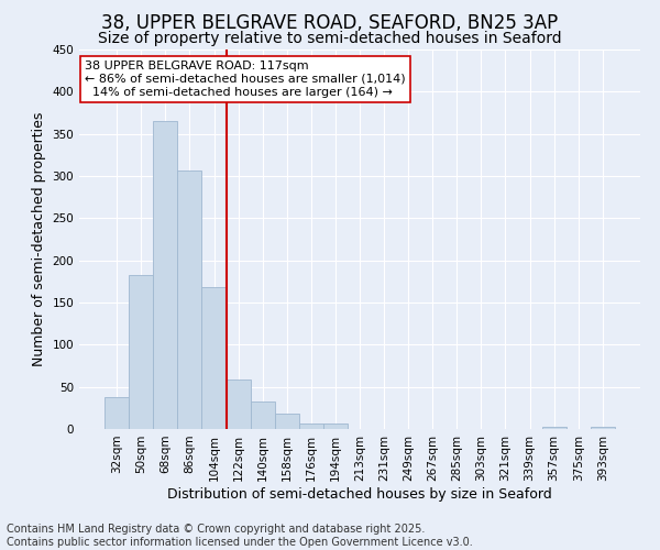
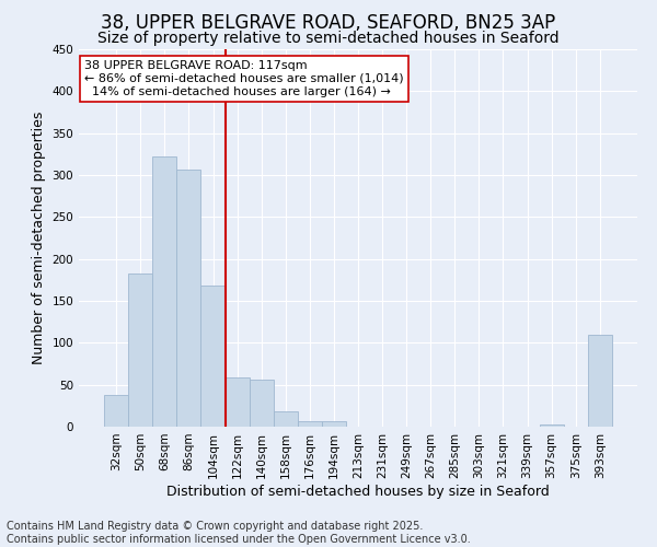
68sqm: 365 -> 322
140sqm: 32 -> 56
393sqm: 3 -> 110
